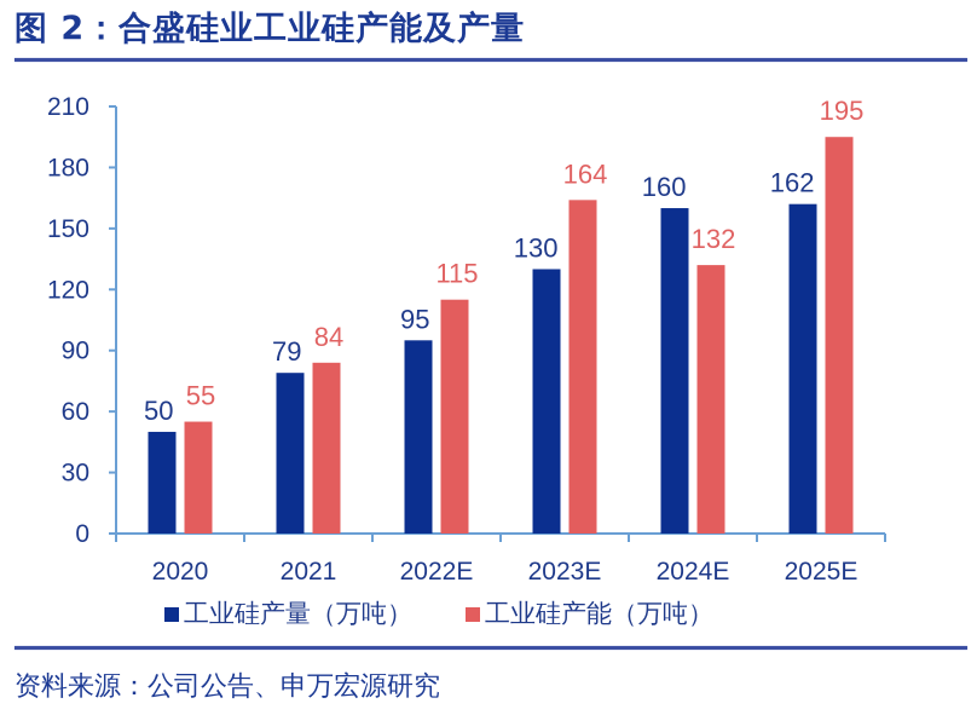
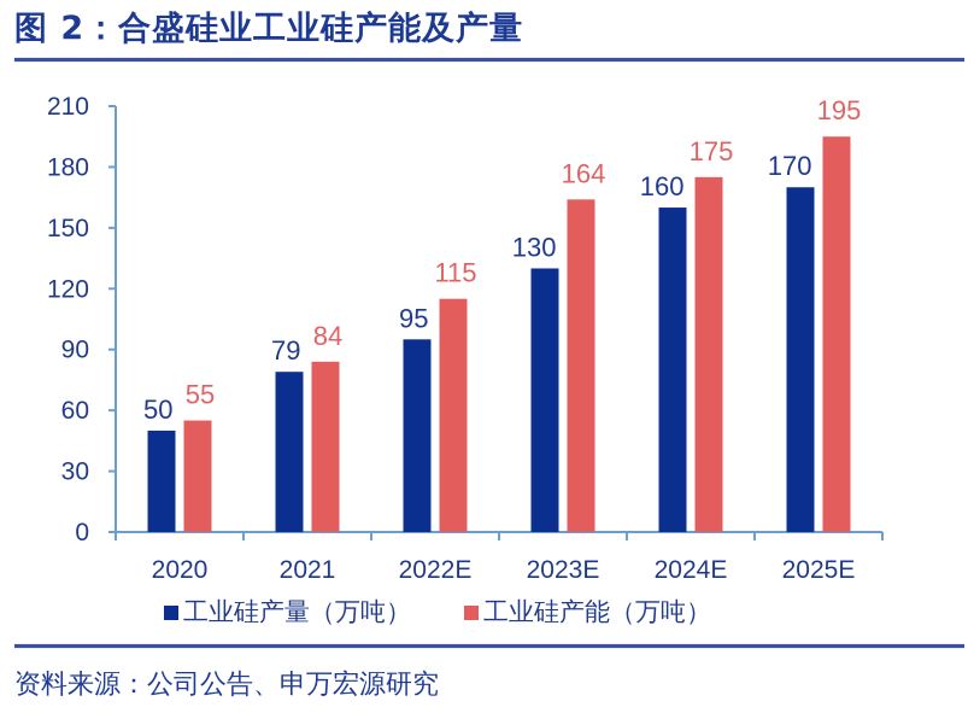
工业硅产能（万吨）/2024E: 132 -> 175
工业硅产量（万吨）/2025E: 162 -> 170
